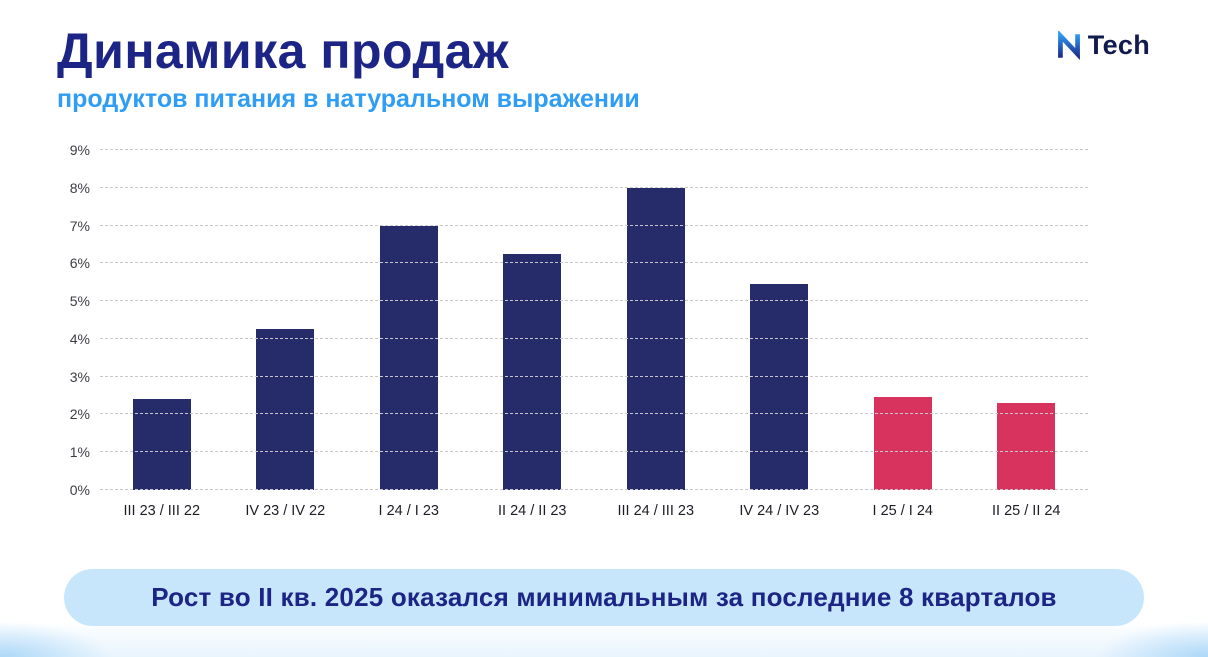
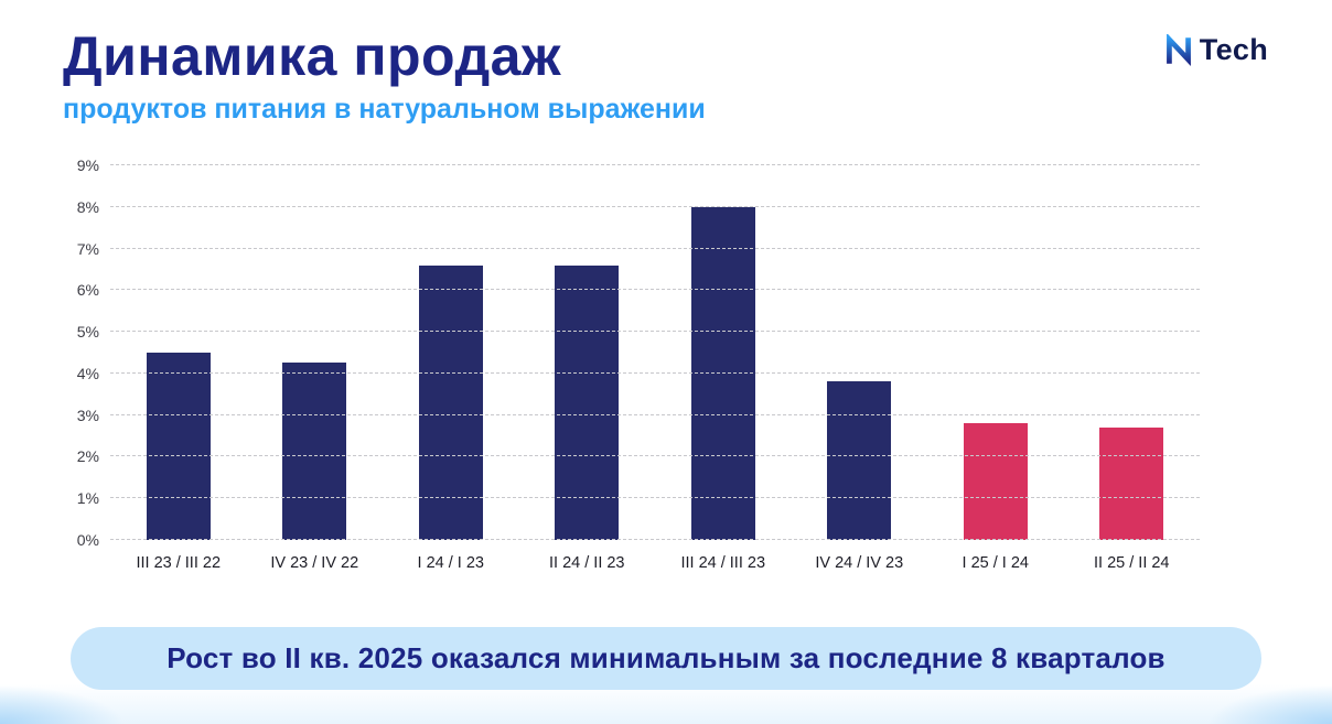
III 23 / III 22: 2.4% -> 4.5%
I 24 / I 23: 7.0% -> 6.6%
II 24 / II 23: 6.2% -> 6.6%
IV 24 / IV 23: 5.5% -> 3.8%
I 25 / I 24: 2.5% -> 2.8%
II 25 / II 24: 2.3% -> 2.7%
